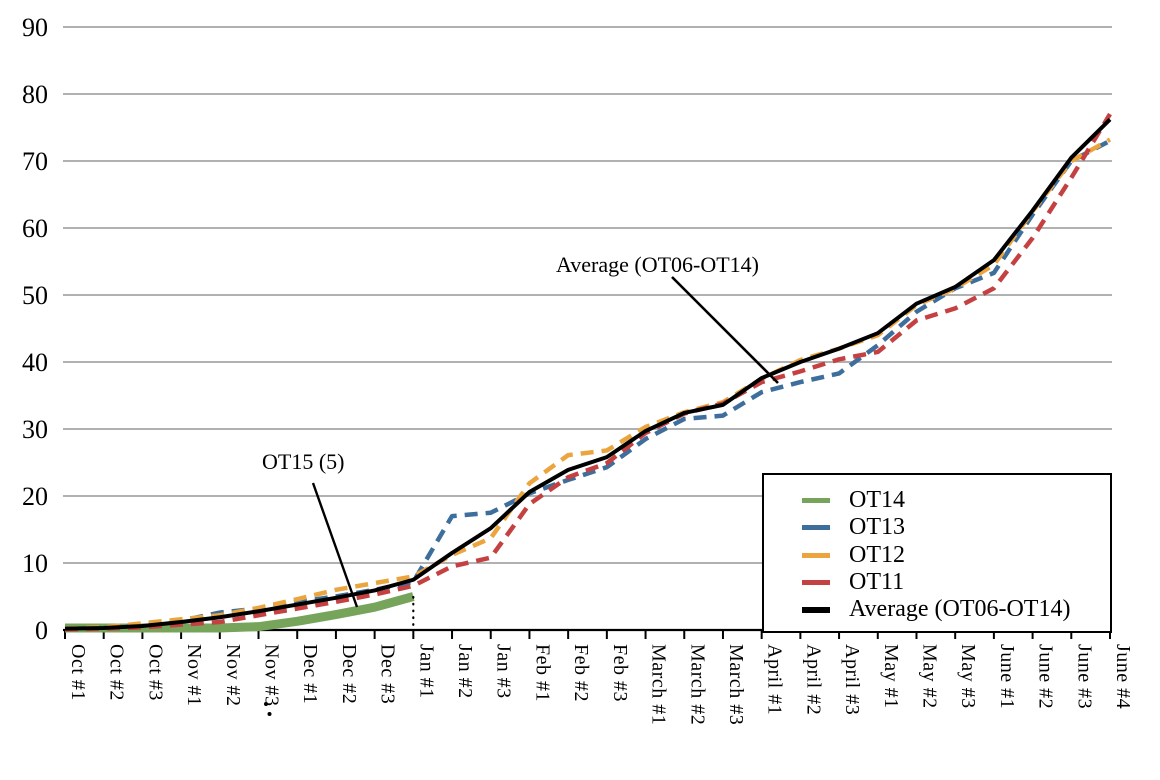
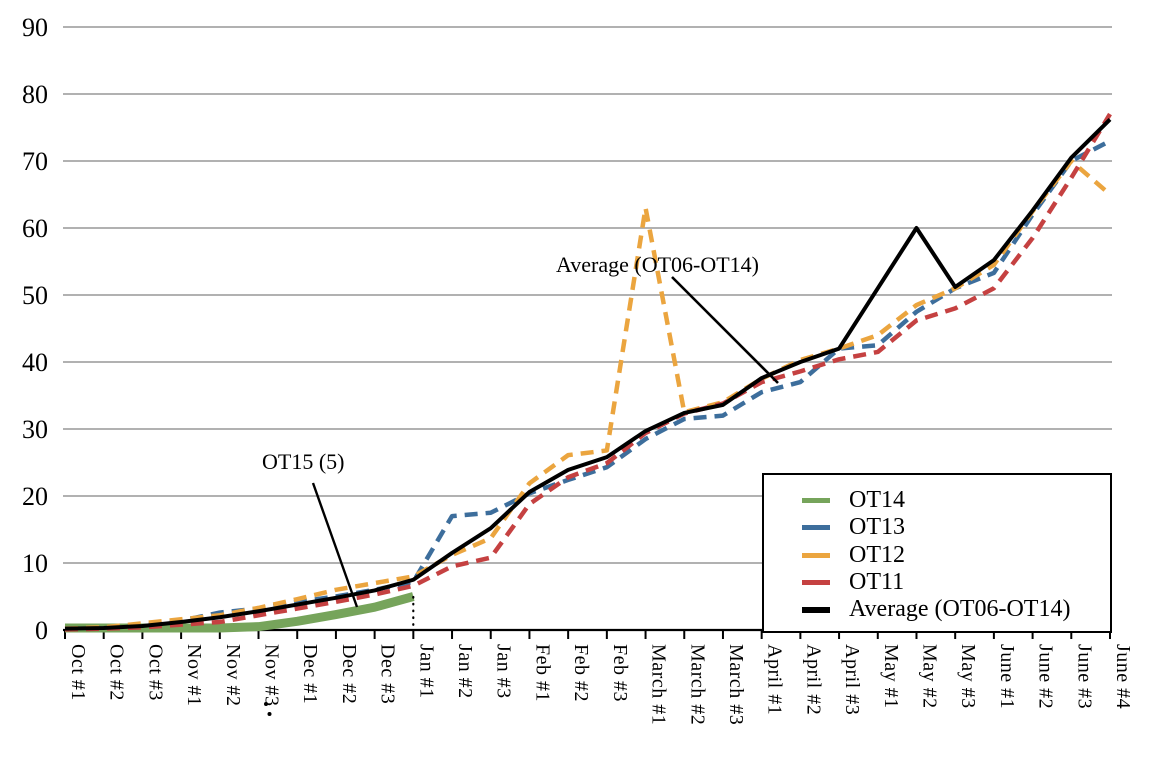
OT12/March #1: 30 -> 63
OT13/April #3: 38 -> 42
Average (OT06-OT14)/May #1: 44 -> 51
Average (OT06-OT14)/May #2: 49 -> 60
OT12/June #4: 73 -> 65
